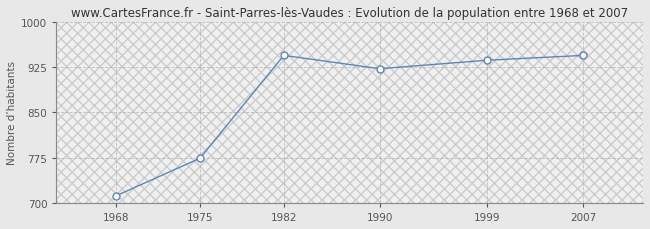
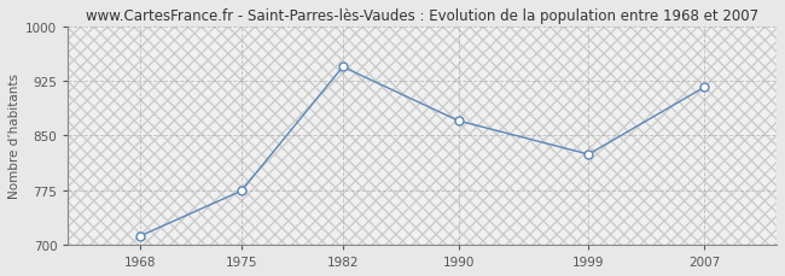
1990: 922 -> 870
1999: 936 -> 824
2007: 944 -> 916
